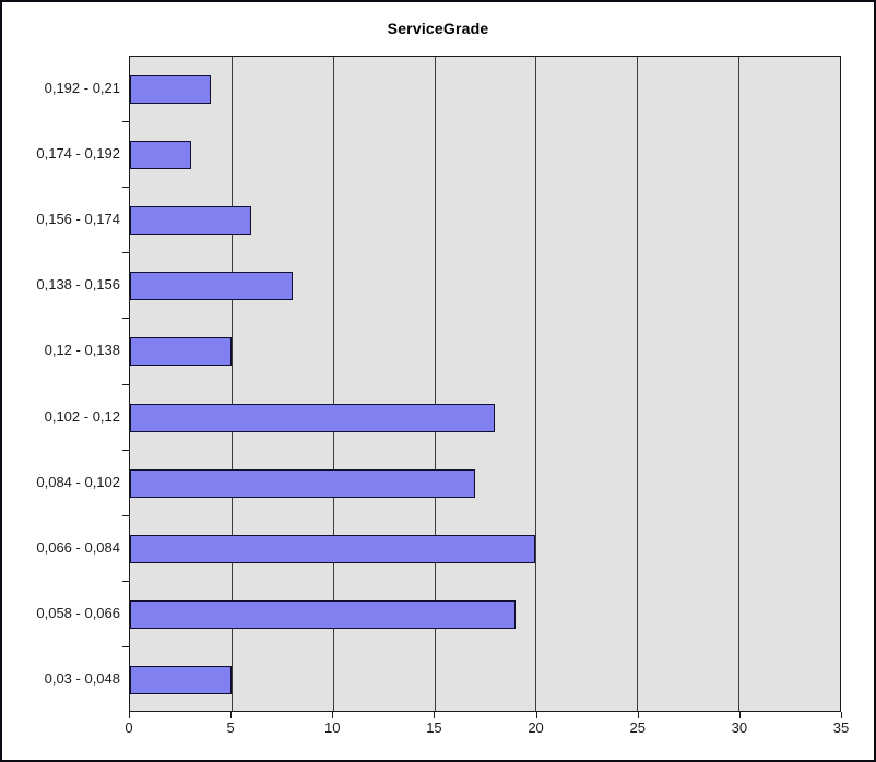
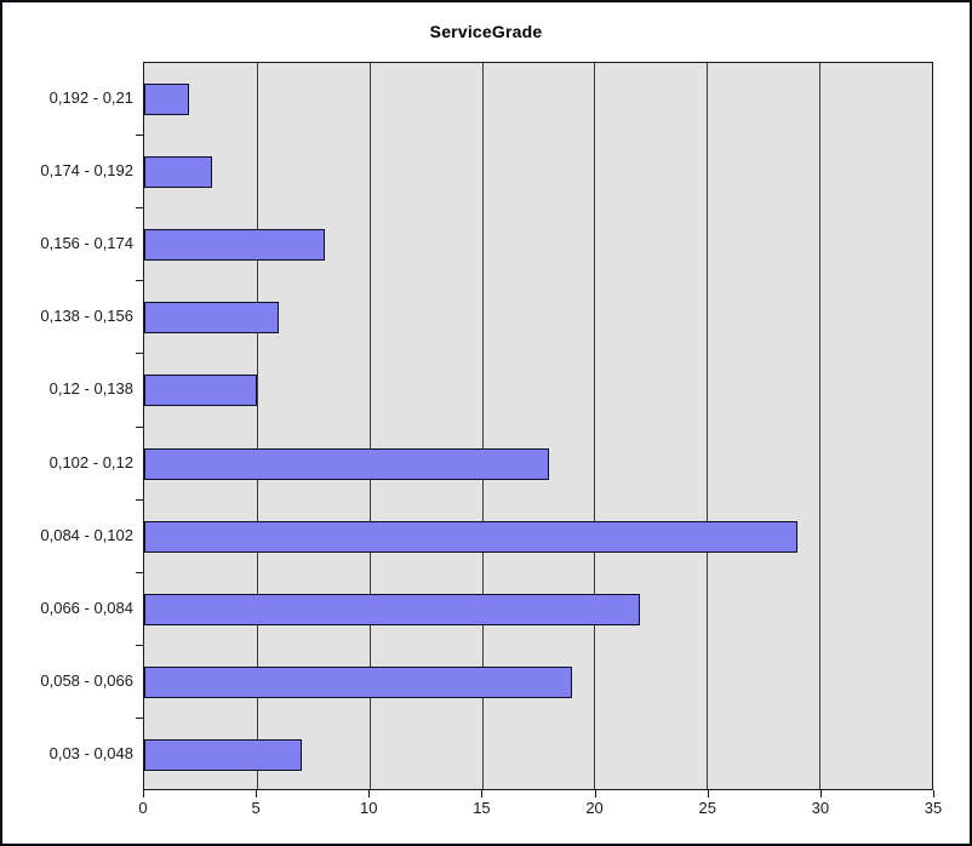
0,192 - 0,21: 4 -> 2
0,156 - 0,174: 6 -> 8
0,138 - 0,156: 8 -> 6
0,084 - 0,102: 17 -> 29
0,066 - 0,084: 20 -> 22
0,03 - 0,048: 5 -> 7
